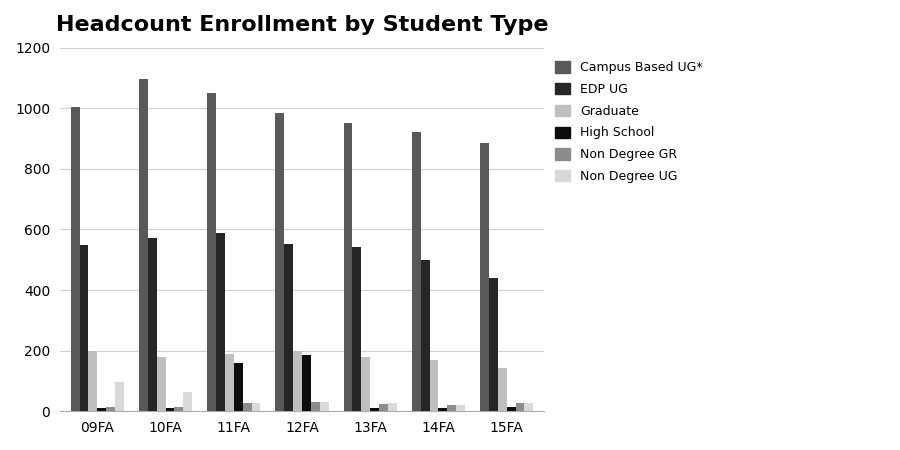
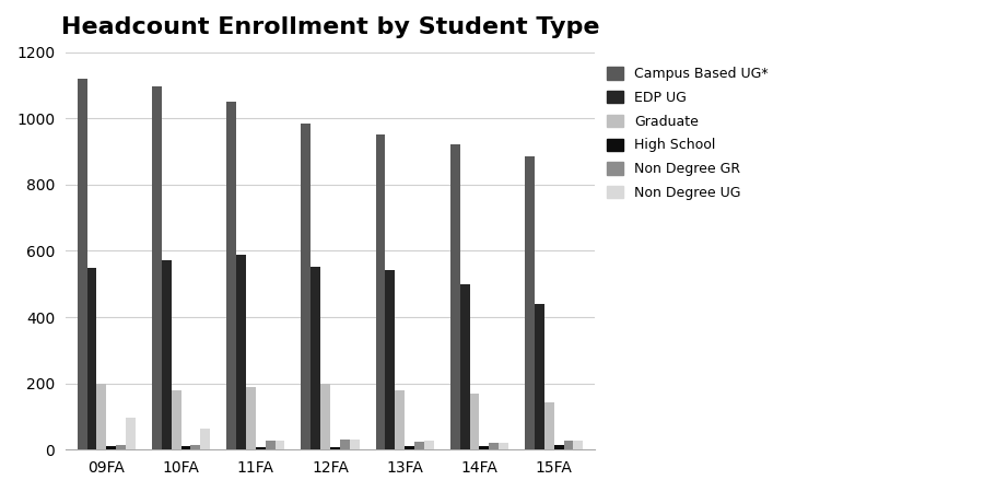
Campus Based UG*/09FA: 1005 -> 1120
High School/11FA: 160 -> 8
High School/12FA: 185 -> 8
